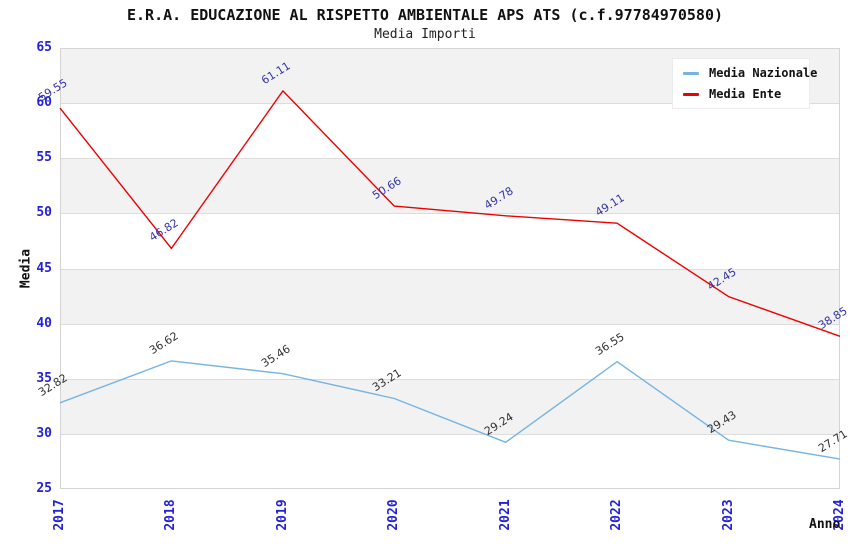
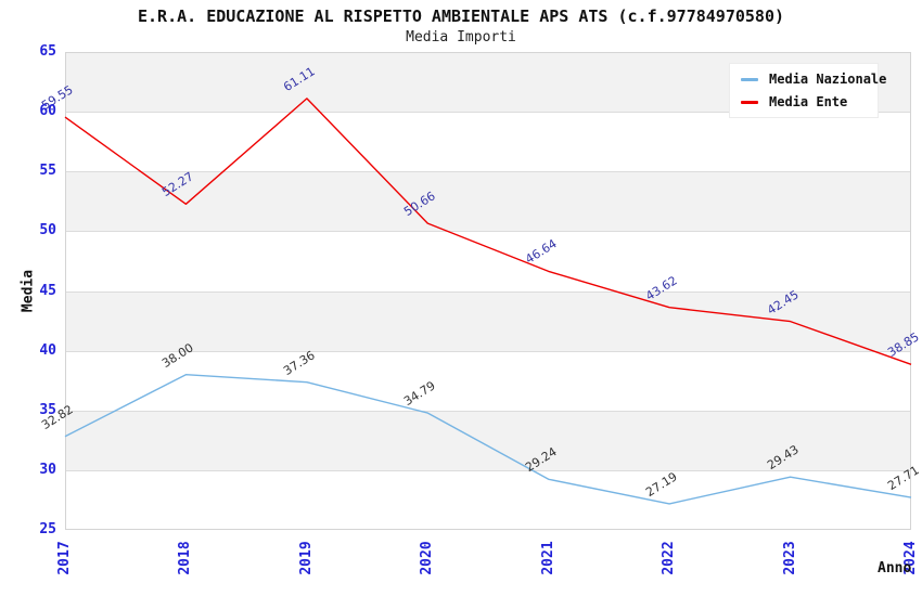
Media Nazionale/2018: 36.62 -> 38.00
Media Ente/2018: 46.82 -> 52.27
Media Nazionale/2019: 35.46 -> 37.36
Media Nazionale/2020: 33.21 -> 34.79
Media Ente/2021: 49.78 -> 46.64
Media Nazionale/2022: 36.55 -> 27.19
Media Ente/2022: 49.11 -> 43.62
